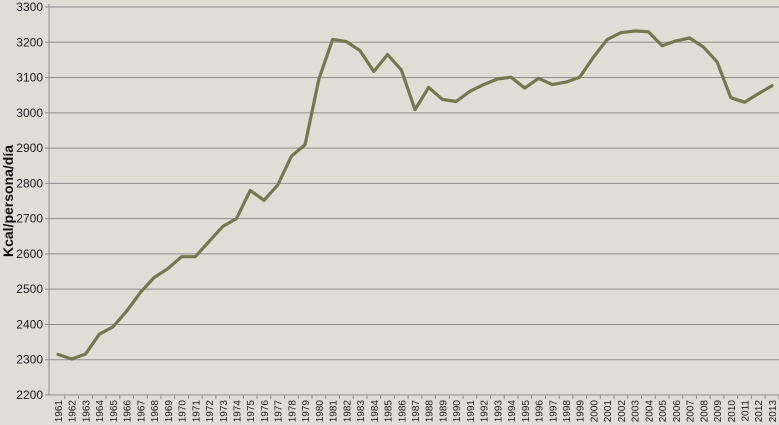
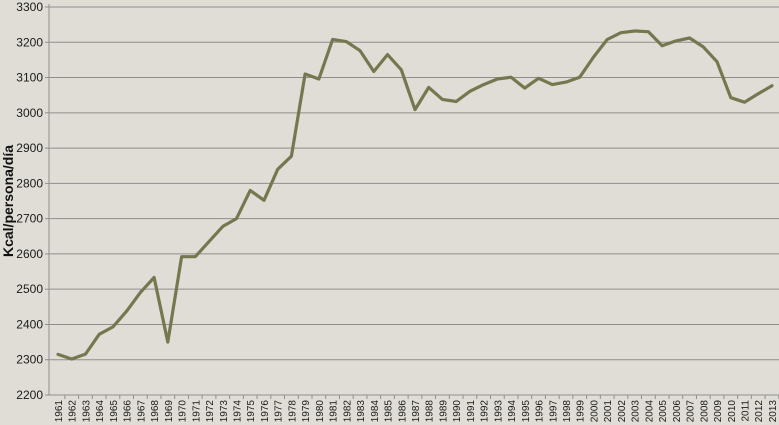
1969: 2560 -> 2350
1977: 2800 -> 2840
1979: 2910 -> 3110
